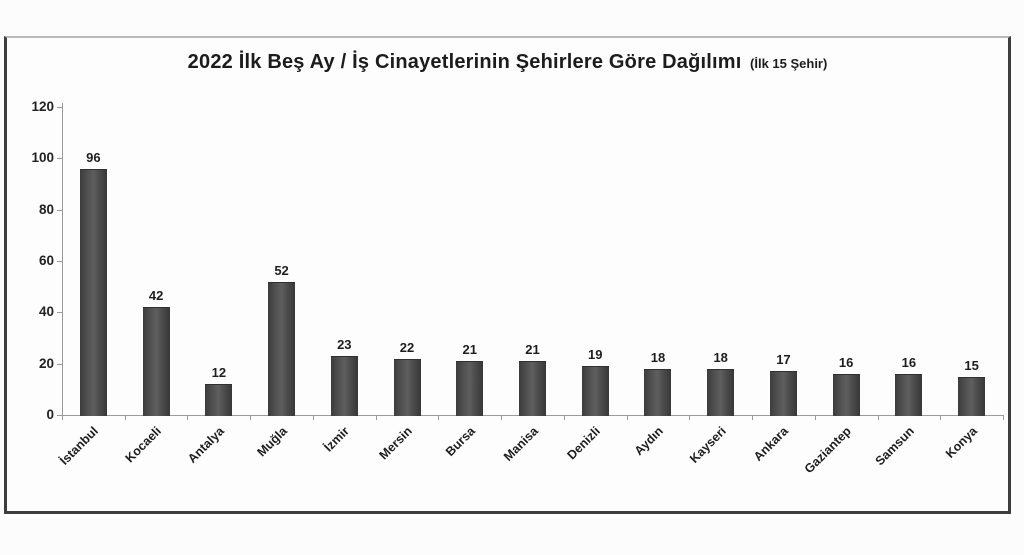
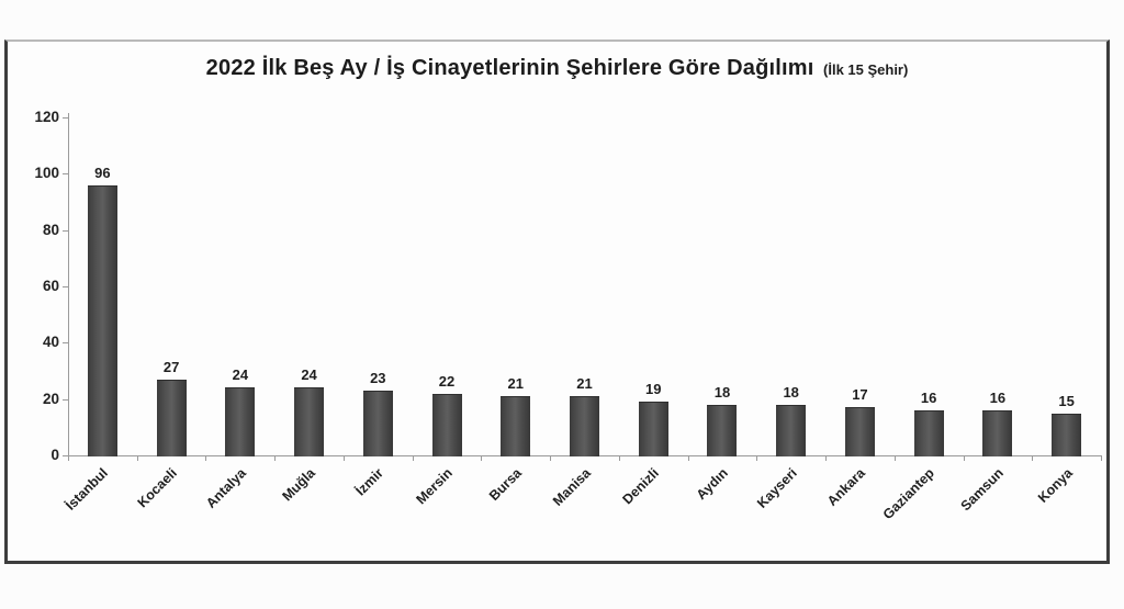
Kocaeli: 42 -> 27
Antalya: 12 -> 24
Muğla: 52 -> 24
